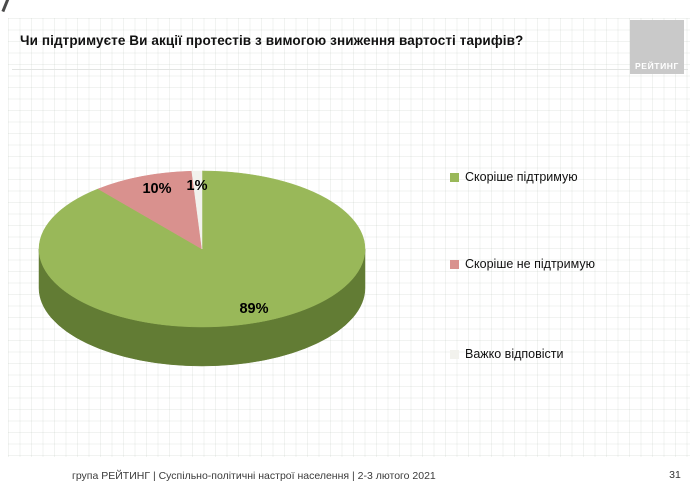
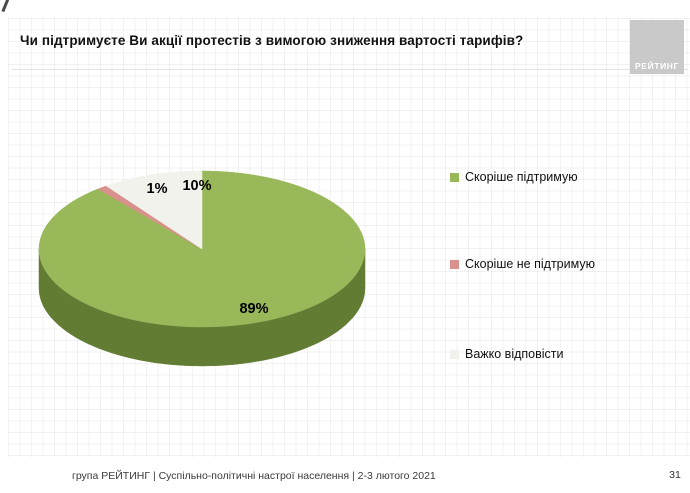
Скоріше не підтримую: 10% -> 1%
Важко відповісти: 1% -> 10%
